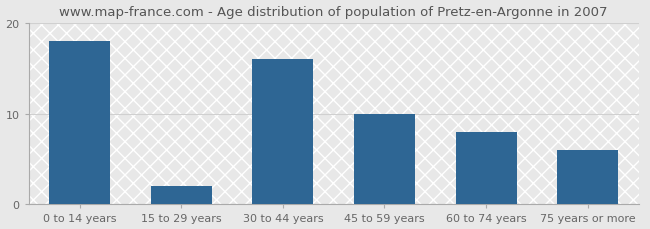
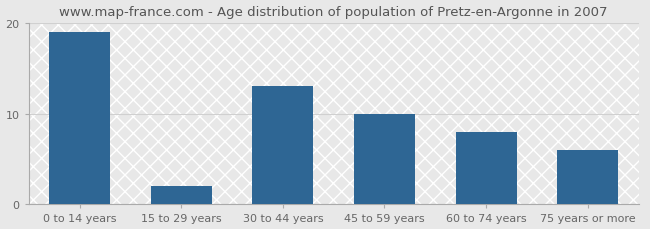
0 to 14 years: 18 -> 19
30 to 44 years: 16 -> 13
